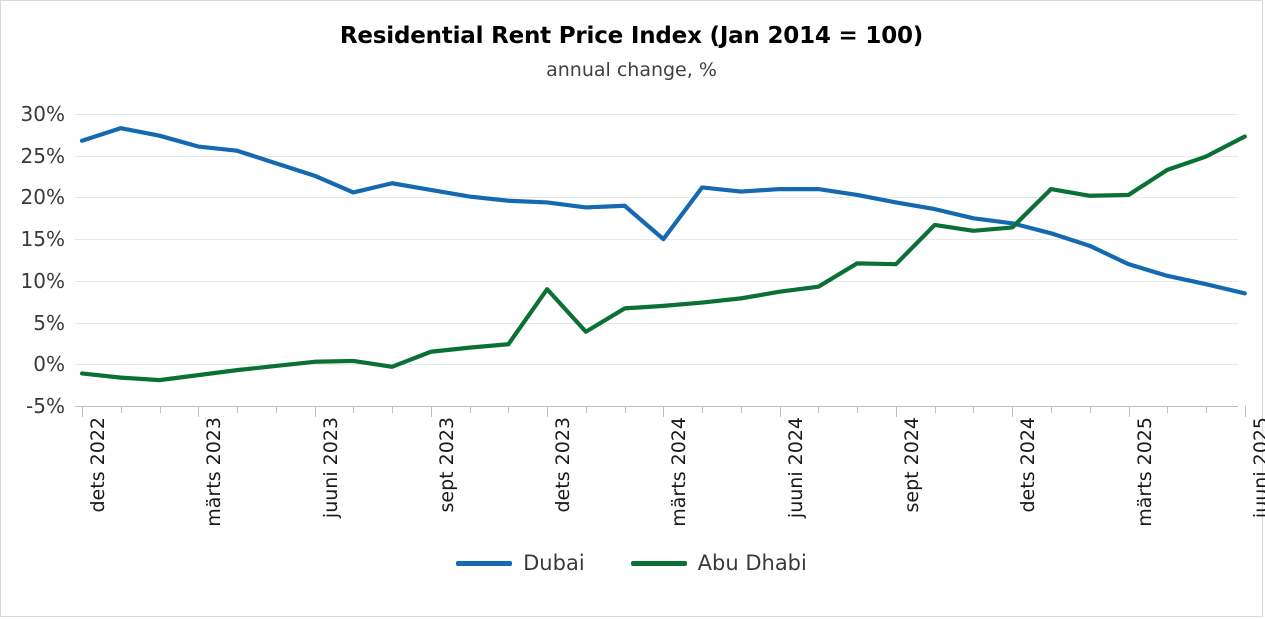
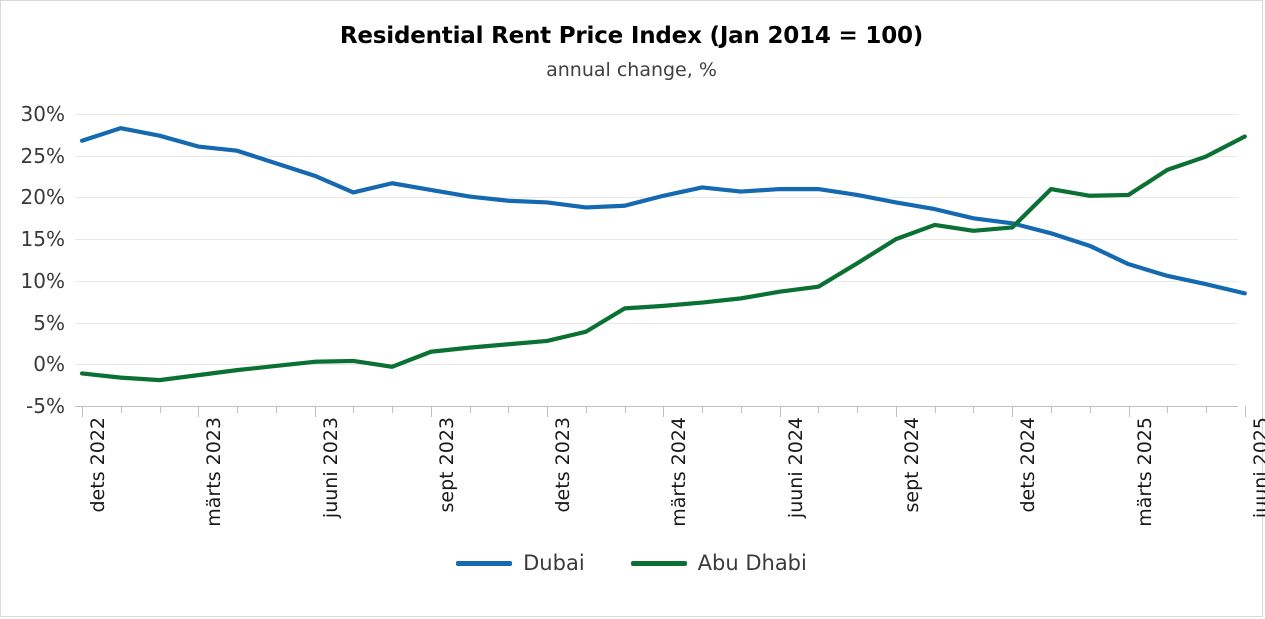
Abu Dhabi/dets 2023: 9% -> 3%
Dubai/märts 2024: 15% -> 20%
Abu Dhabi/sept 2024: 12% -> 15%
